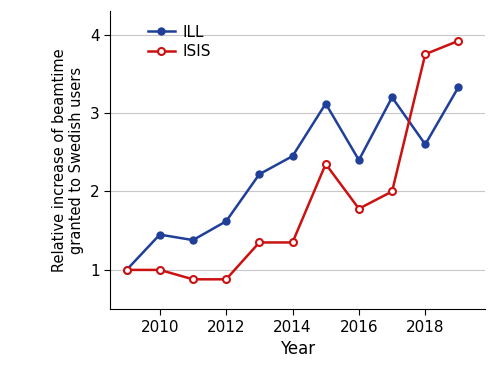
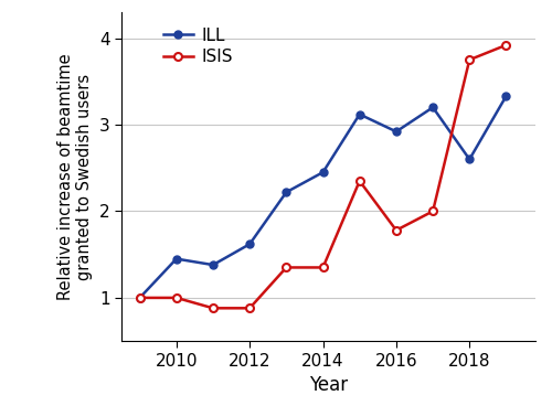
ILL/2016: 2.40 -> 2.92
